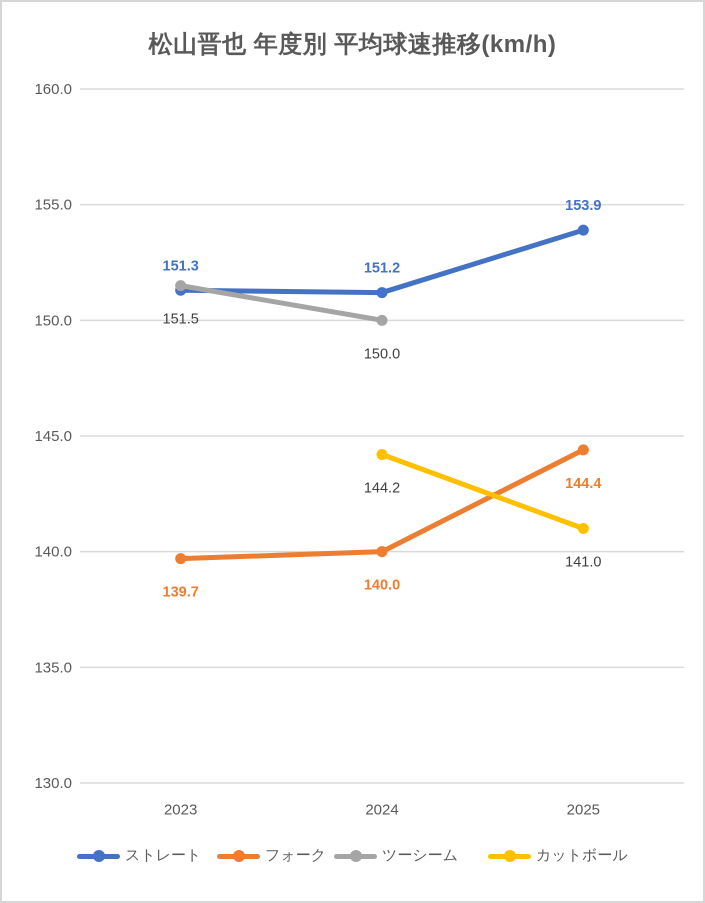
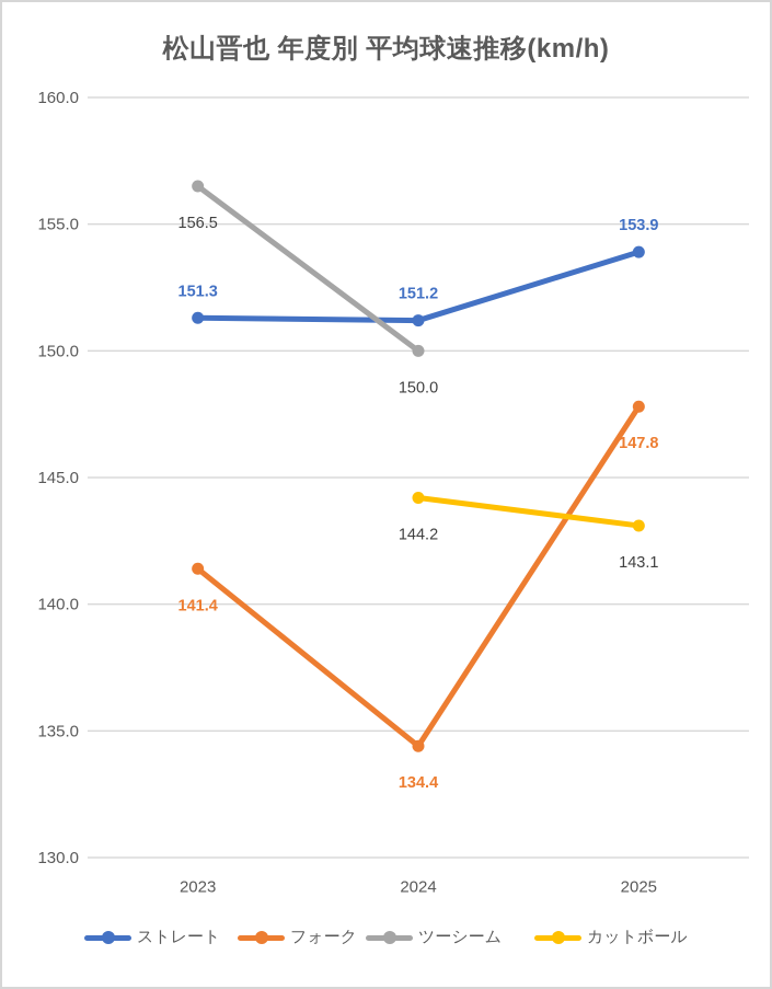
フォーク/2023: 139.7 -> 141.4
ツーシーム/2023: 151.5 -> 156.5
フォーク/2024: 140.0 -> 134.4
フォーク/2025: 144.4 -> 147.8
カットボール/2025: 141.0 -> 143.1
